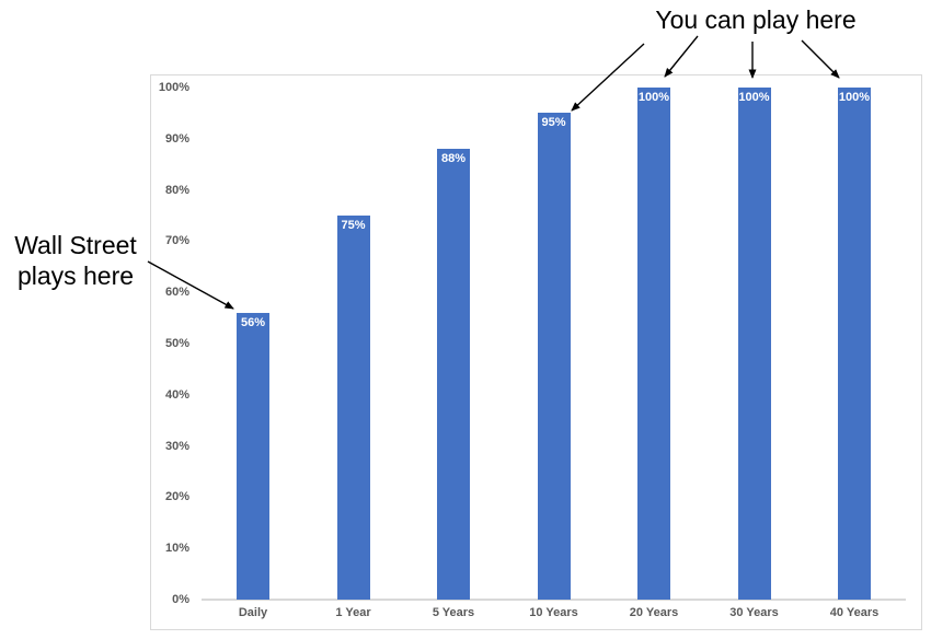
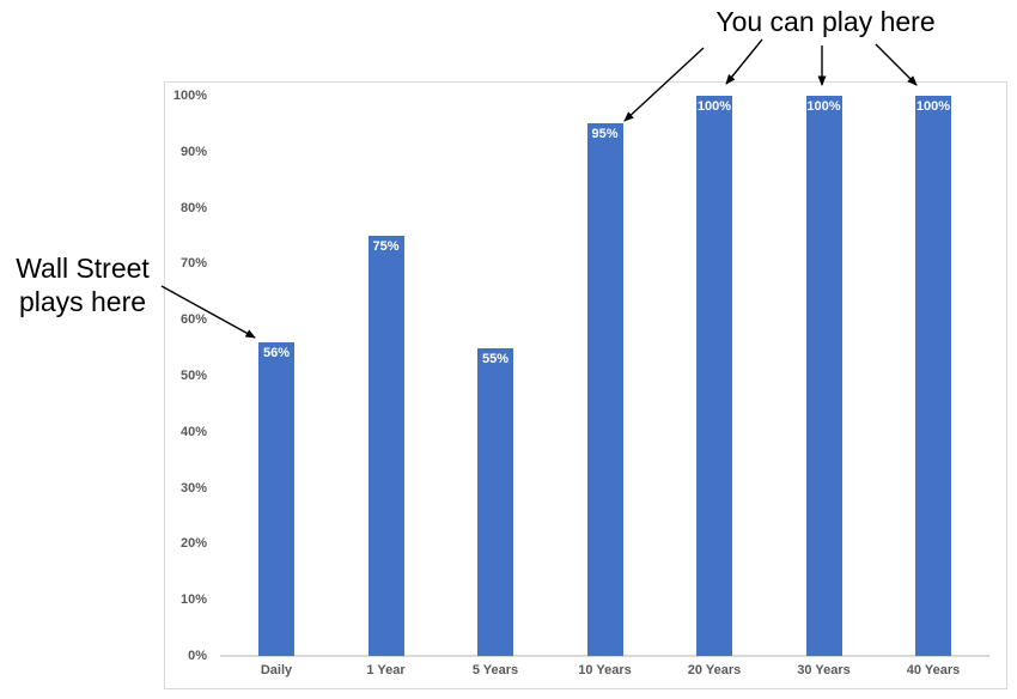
5 Years: 88% -> 55%
